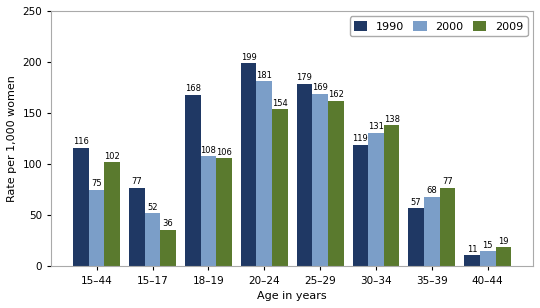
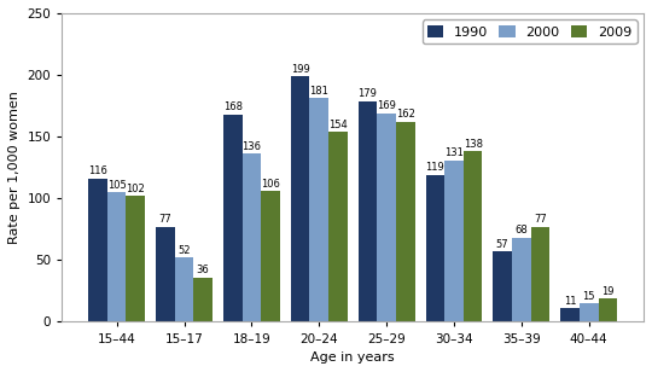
2000/15–44: 75 -> 105
2000/18–19: 108 -> 136
